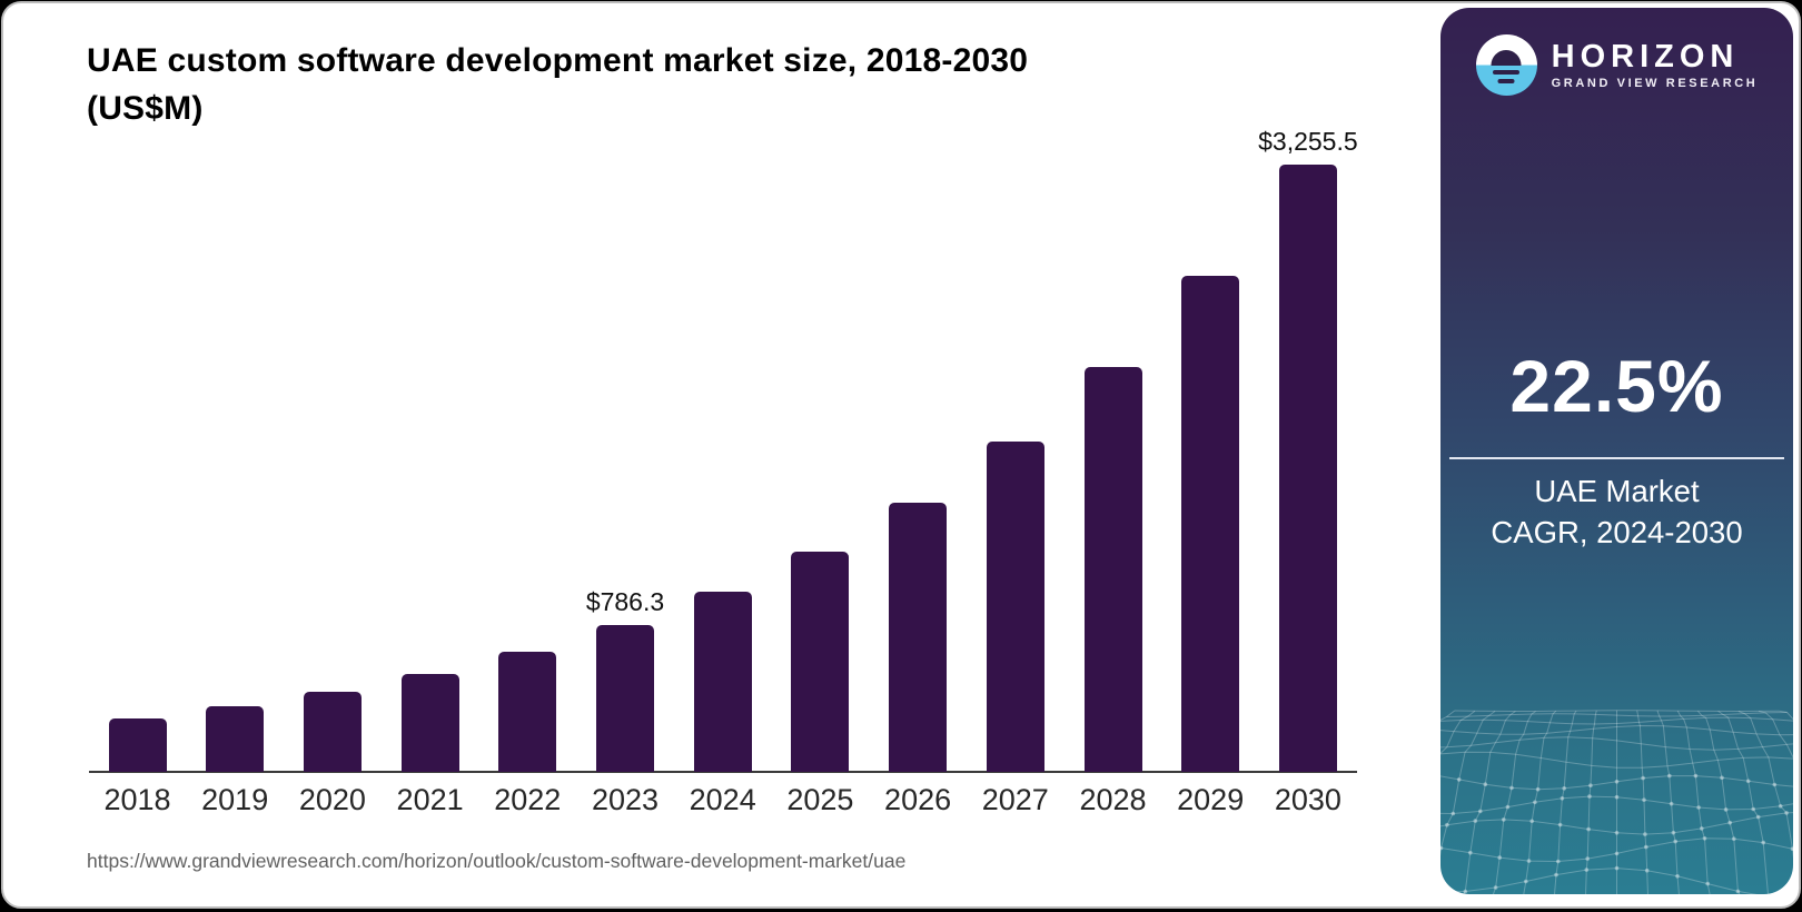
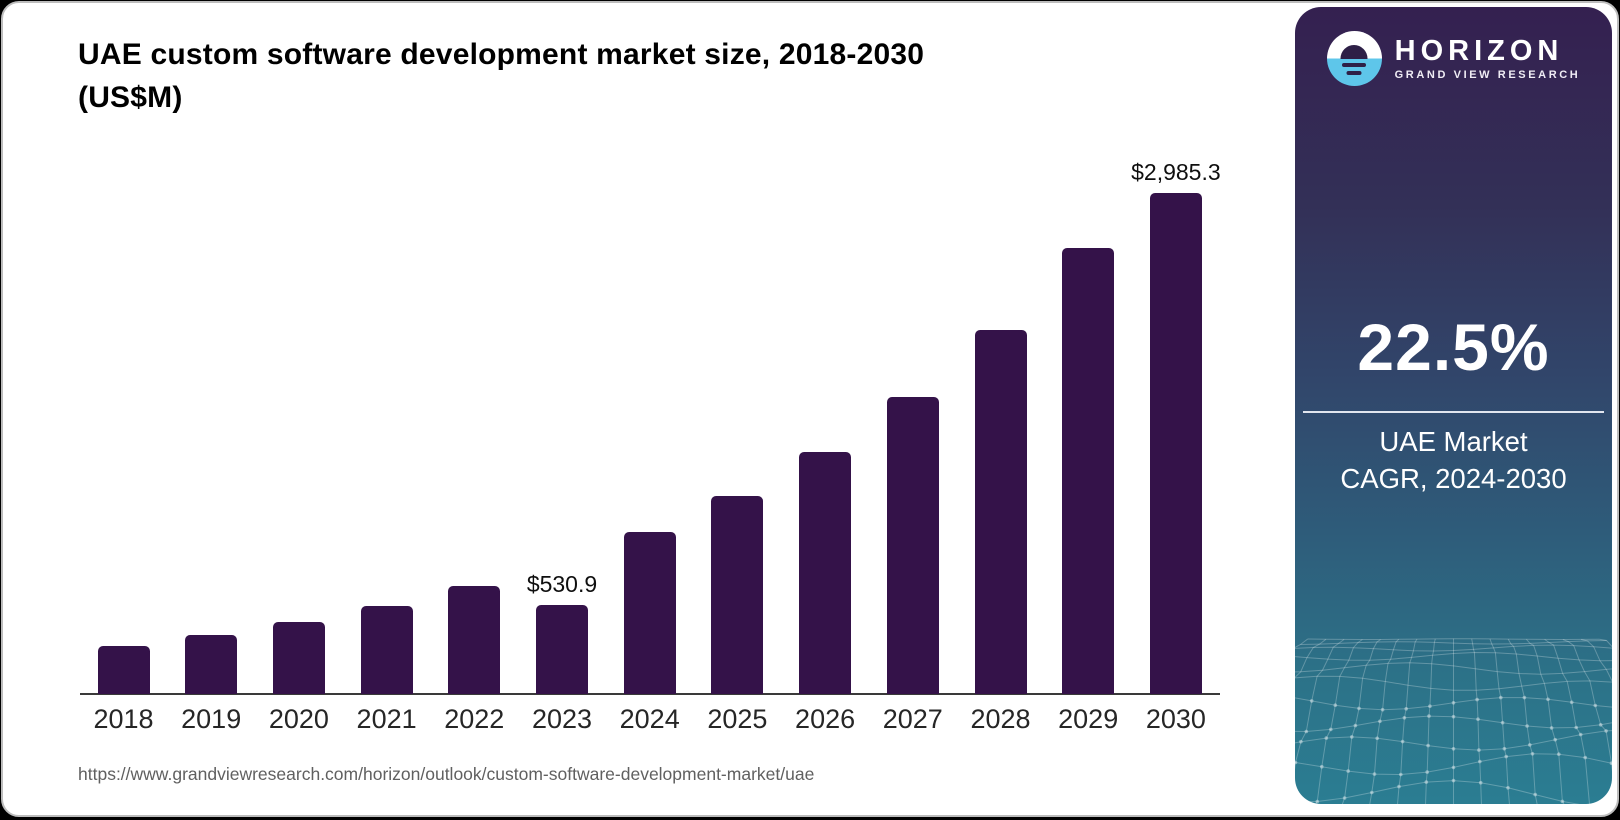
2023: $786.3 -> $530.9
2030: $3,255.5 -> $2,985.3
